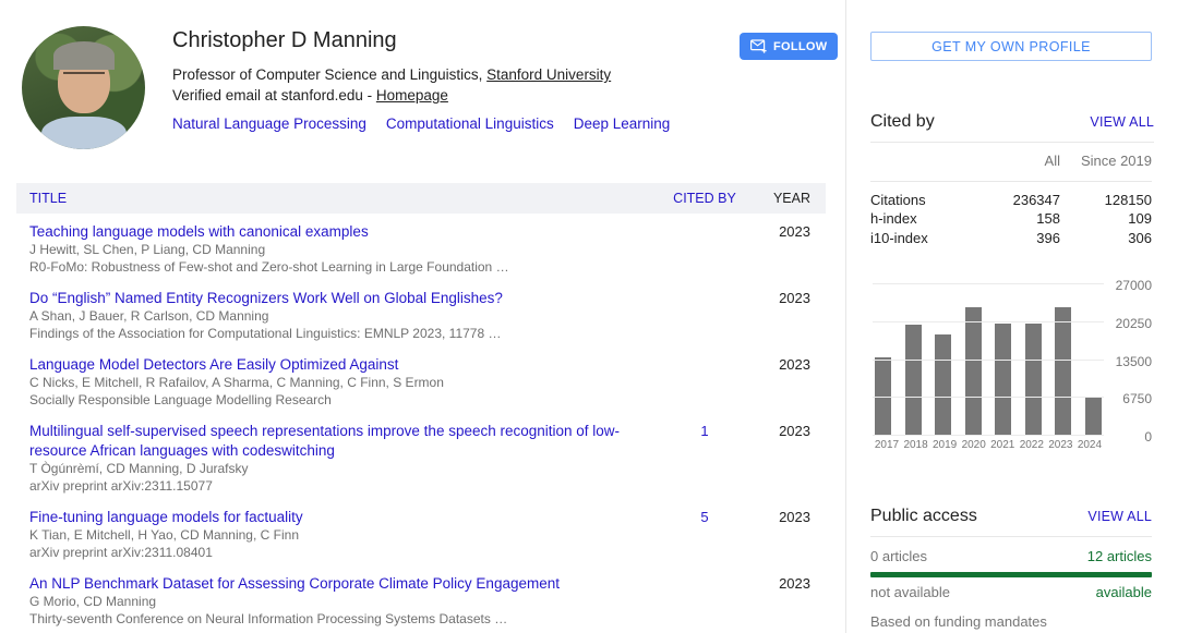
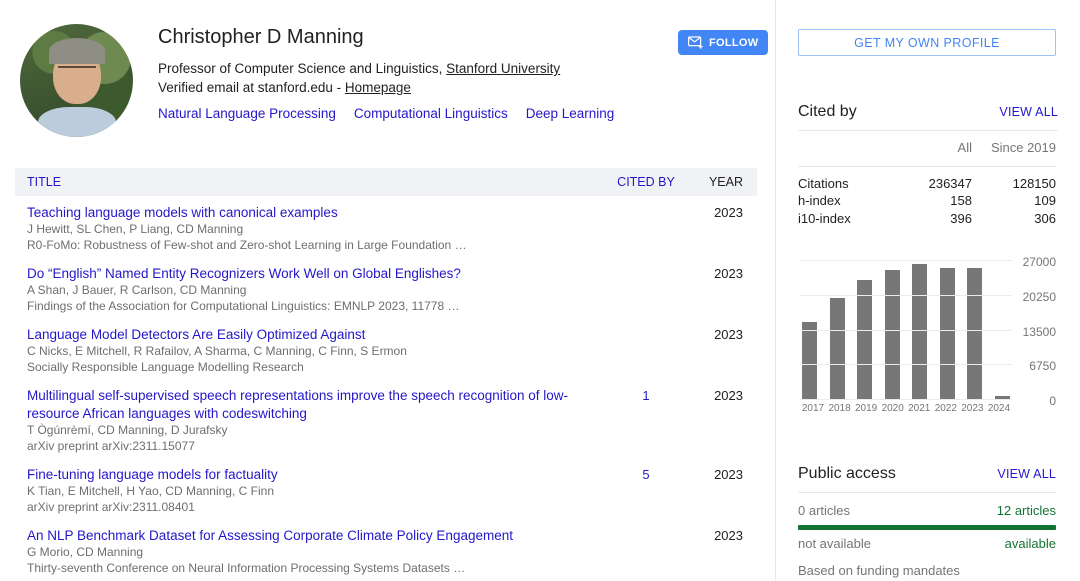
2017: 14000 -> 15000
2019: 18000 -> 23000
2020: 23000 -> 25000
2021: 20000 -> 26000
2022: 20000 -> 26000
2023: 23000 -> 26000
2024: 7000 -> 1000
